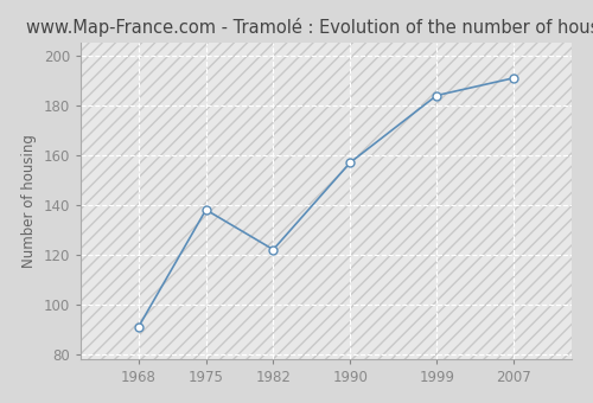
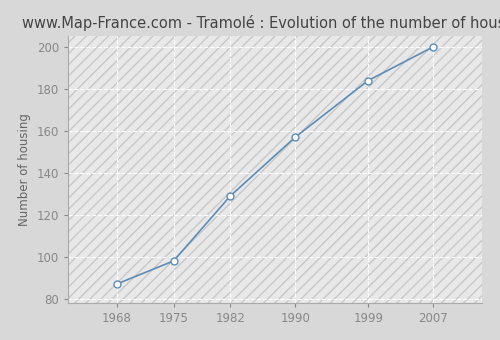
1968: 91 -> 87
1975: 138 -> 98
1982: 122 -> 129
2007: 191 -> 200
